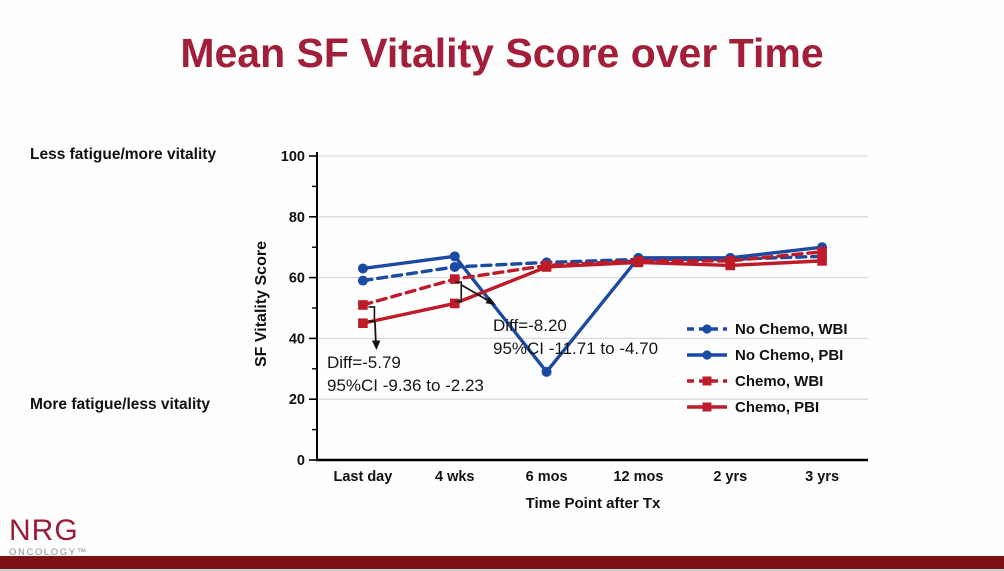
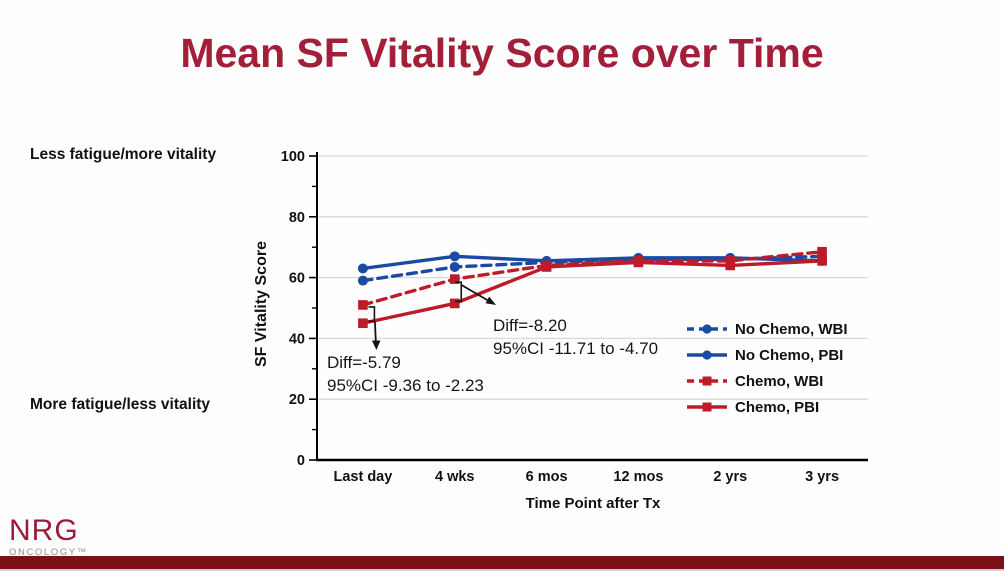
No Chemo, PBI/6 mos: 29 -> 66
No Chemo, PBI/3 yrs: 70 -> 66
